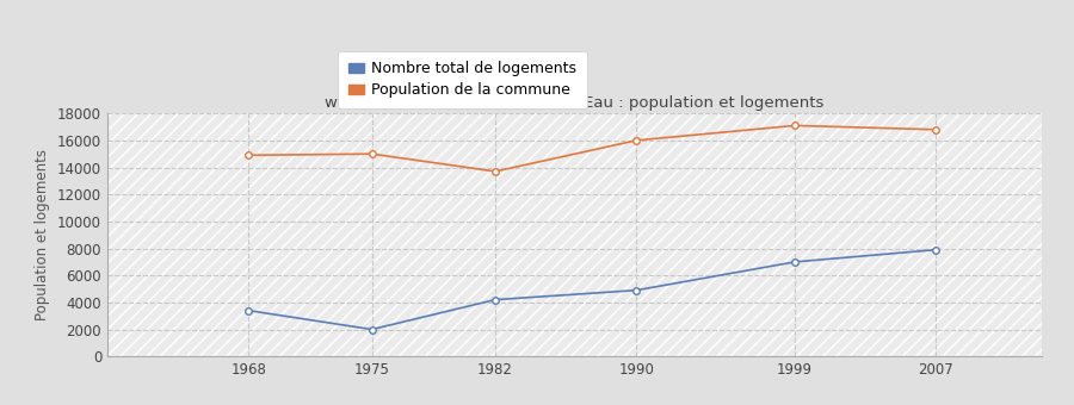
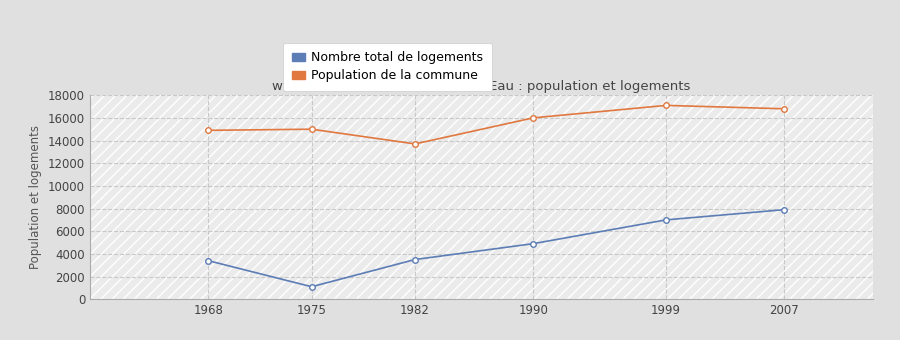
Nombre total de logements/1975: 2000 -> 1100
Nombre total de logements/1982: 4200 -> 3500
